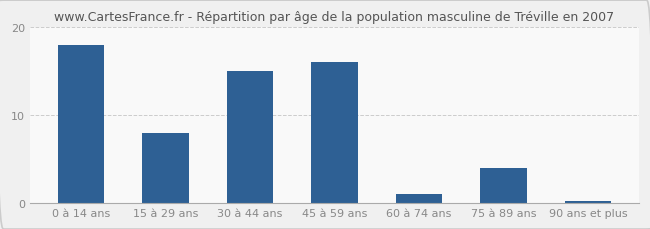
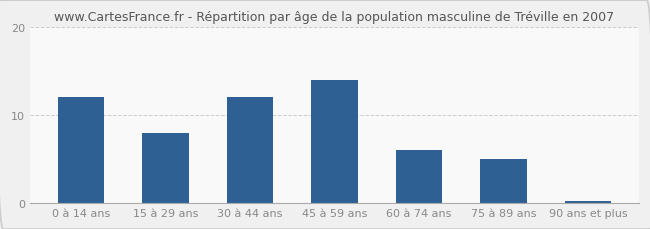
0 à 14 ans: 18.0 -> 12.0
30 à 44 ans: 15.0 -> 12.0
45 à 59 ans: 16.0 -> 14.0
60 à 74 ans: 1.0 -> 6.0
75 à 89 ans: 4.0 -> 5.0
